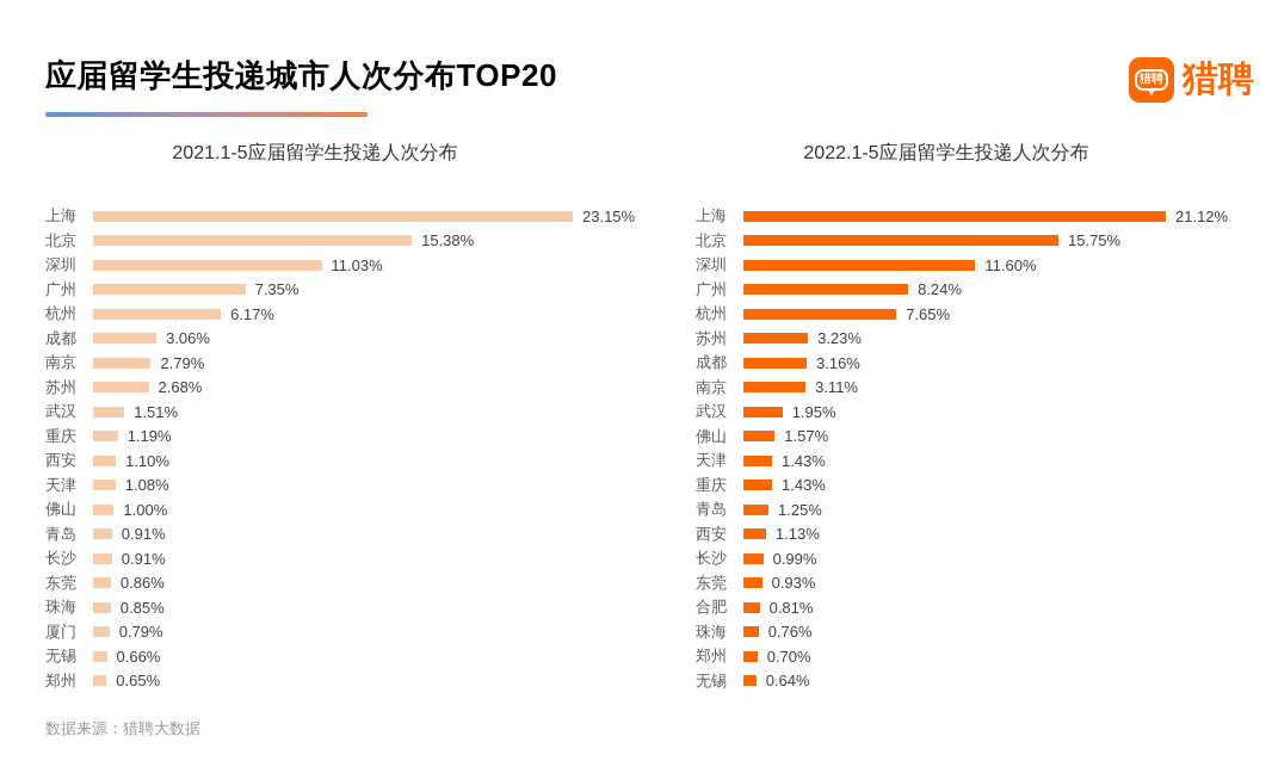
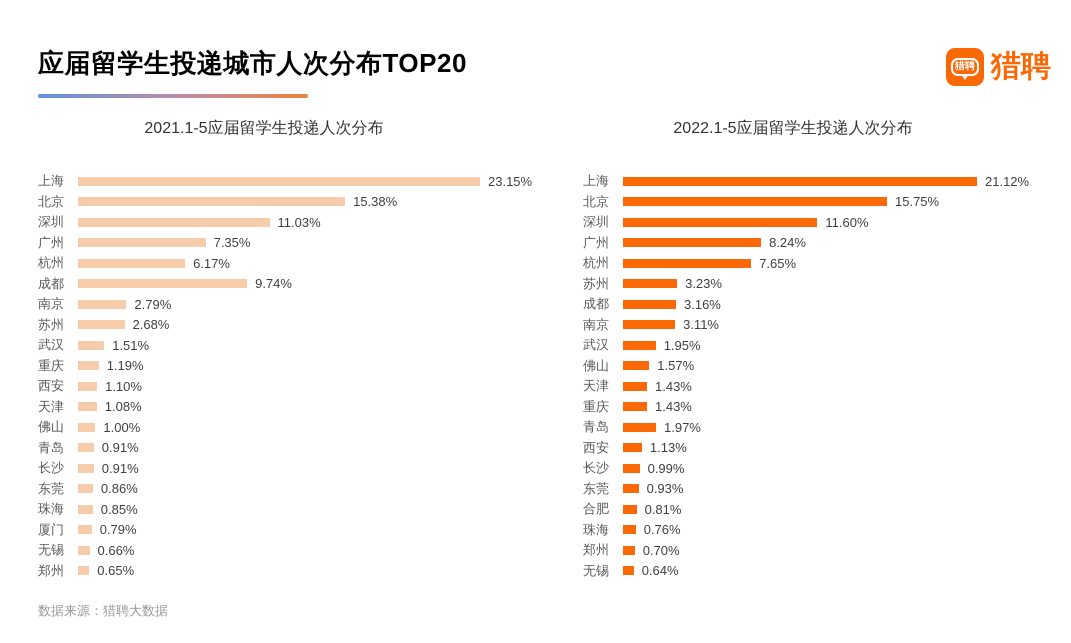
2021.1-5应届留学生投递人次分布/成都: 3.06% -> 9.74%
2022.1-5应届留学生投递人次分布/青岛: 1.25% -> 1.97%
